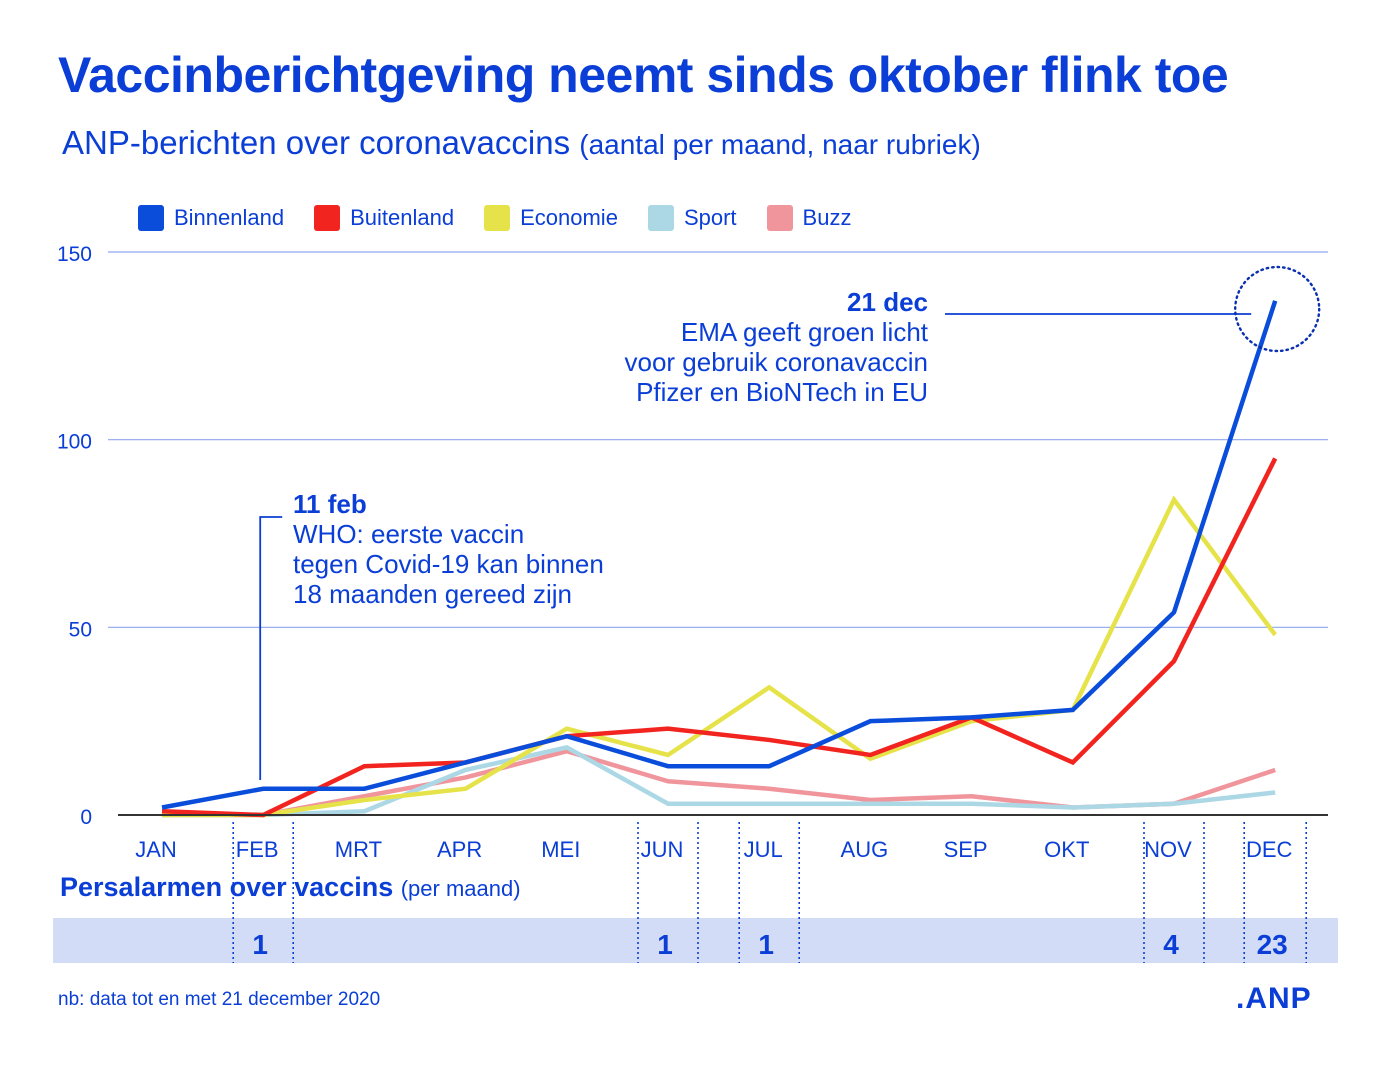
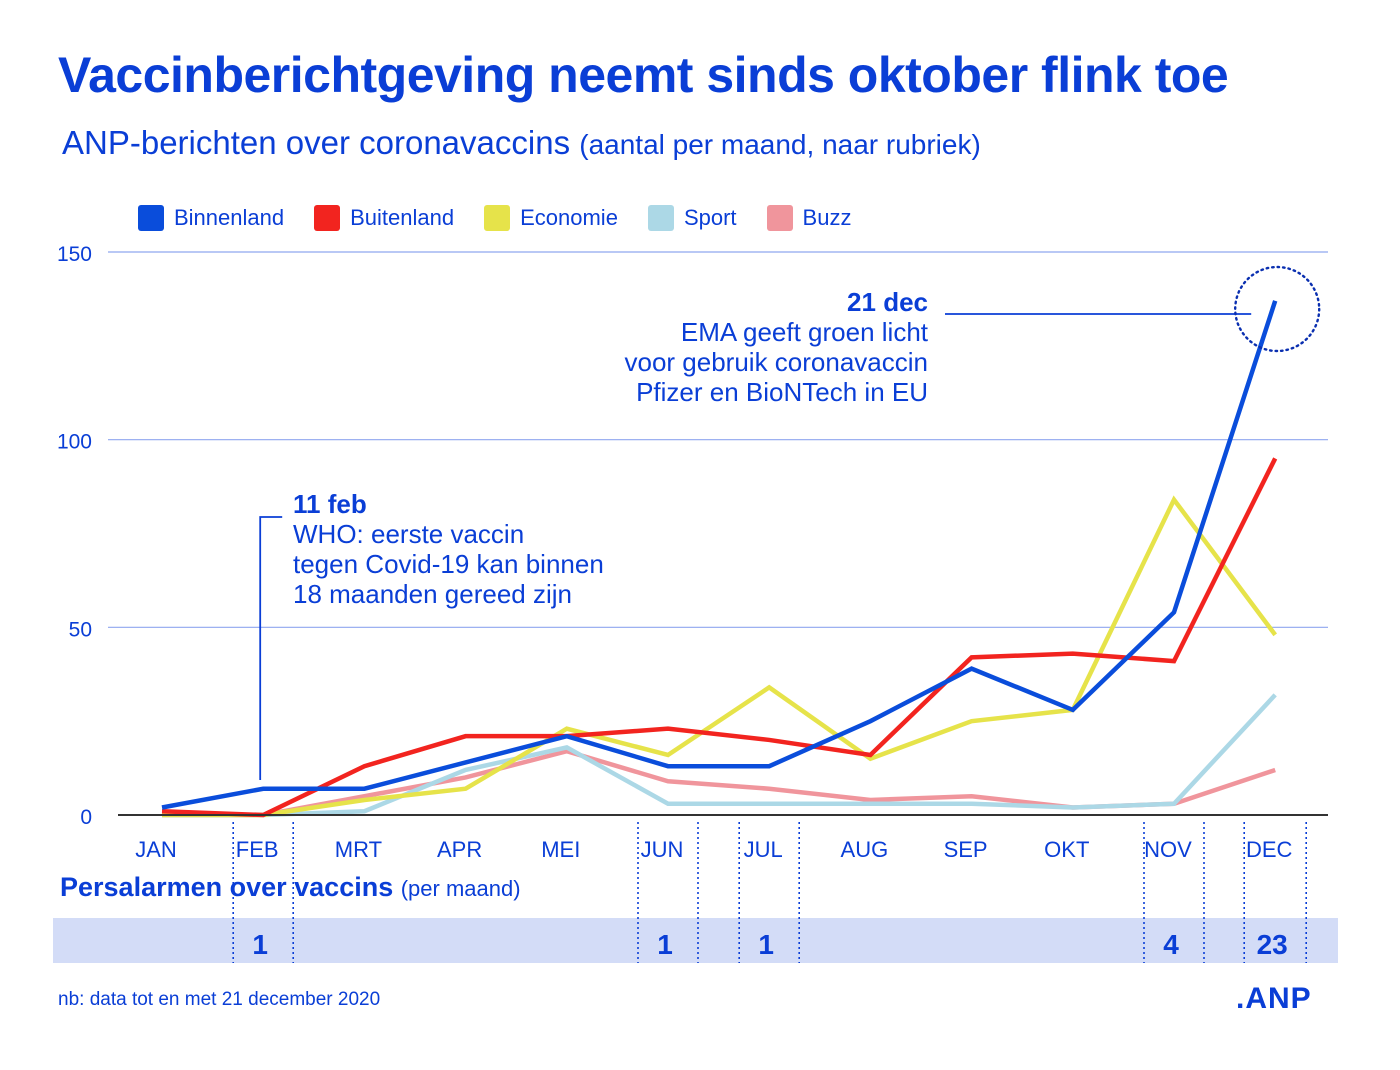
Buitenland/APR: 14 -> 21
Buitenland/SEP: 26 -> 42
Binnenland/SEP: 26 -> 39
Buitenland/OKT: 14 -> 43
Sport/DEC: 6 -> 32
